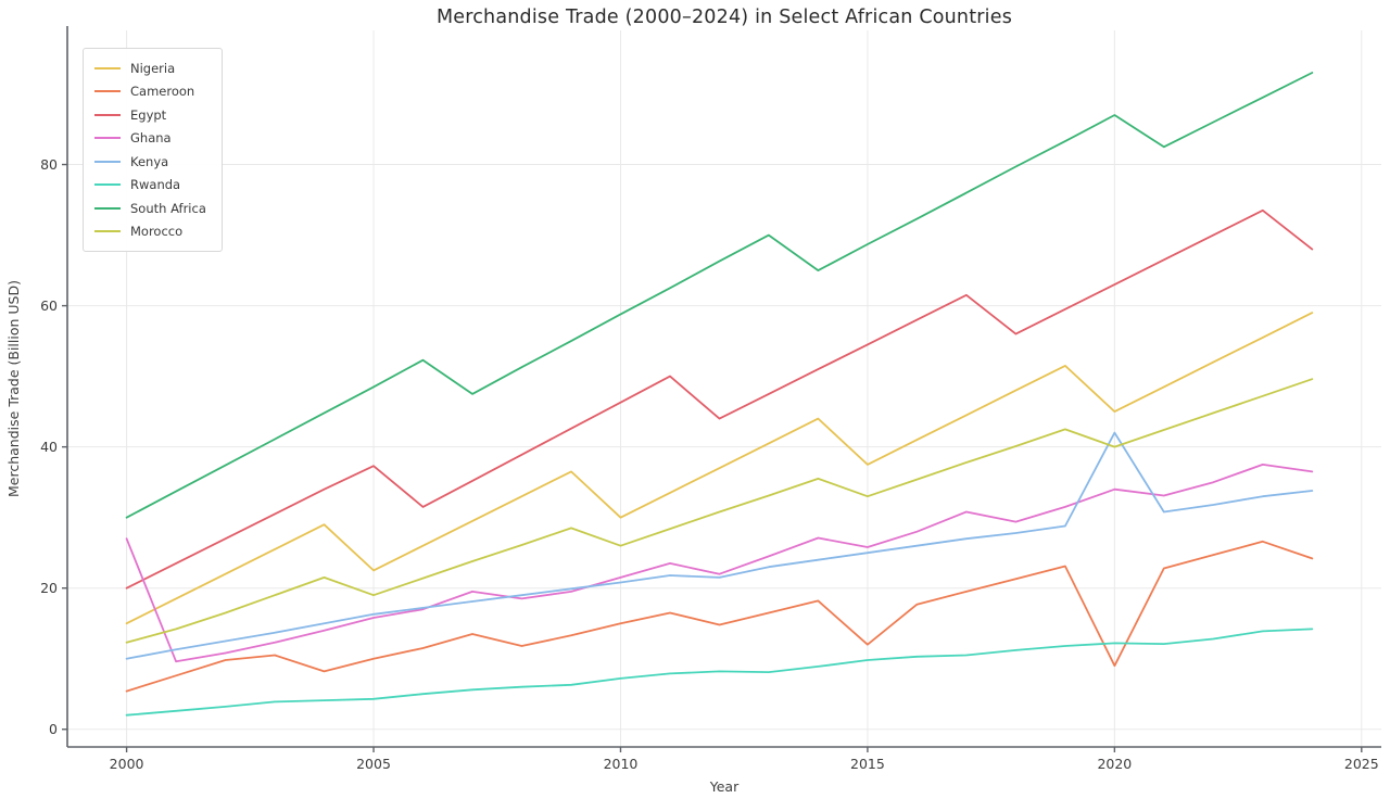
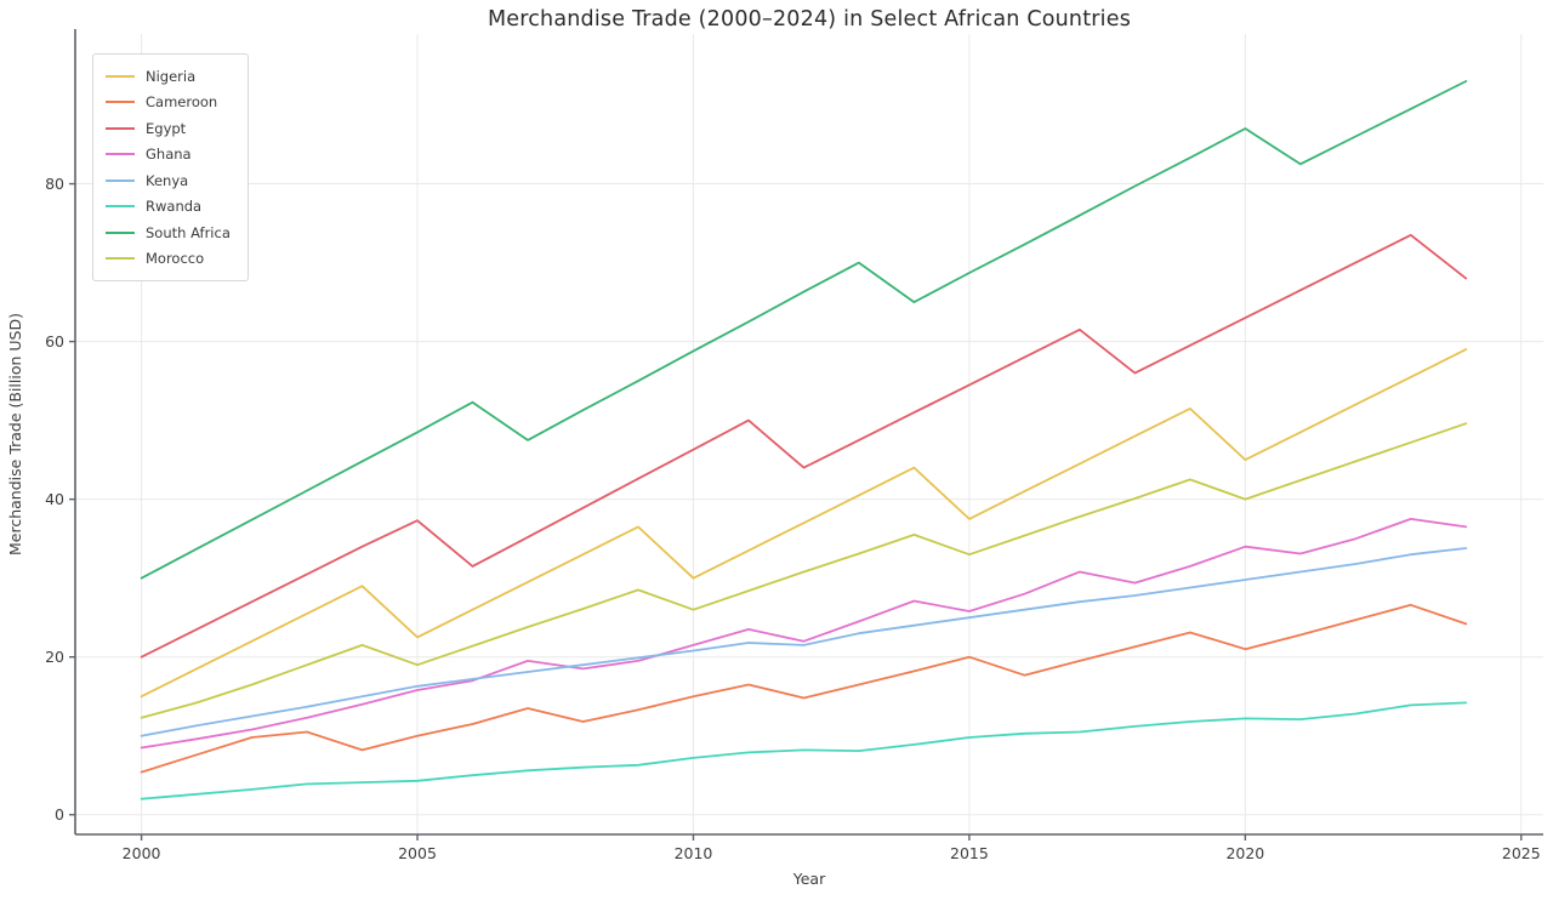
Ghana/2000: 27 -> 8
Cameroon/2015: 12 -> 20
Cameroon/2020: 9 -> 21
Kenya/2020: 42 -> 30
